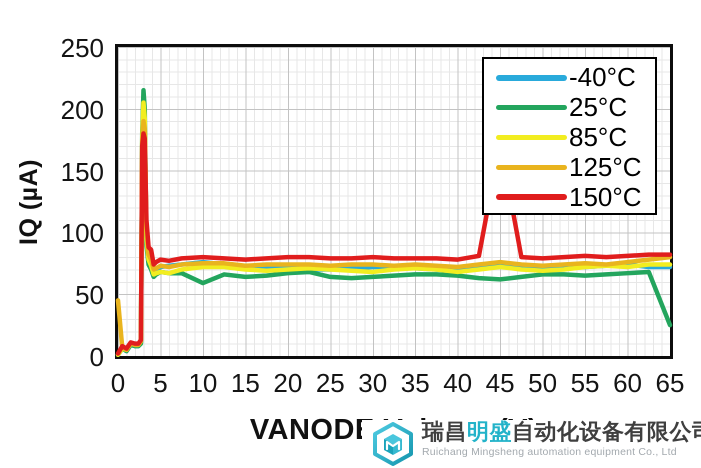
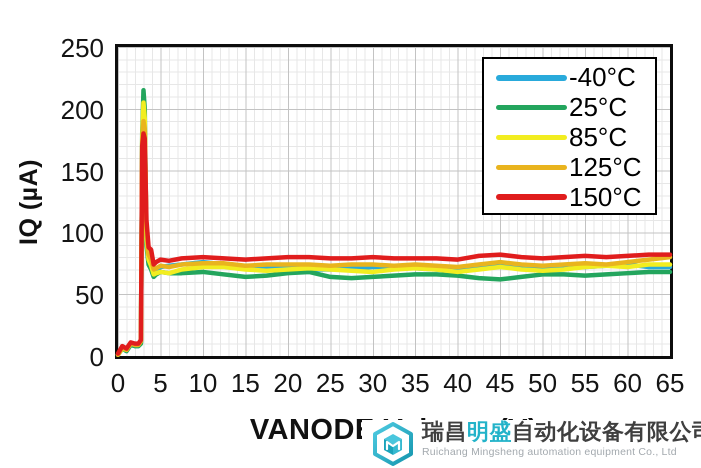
125°C/0: 45 -> 1
25°C/10: 59 -> 68
150°C/45: 173 -> 82
25°C/65: 25 -> 68
